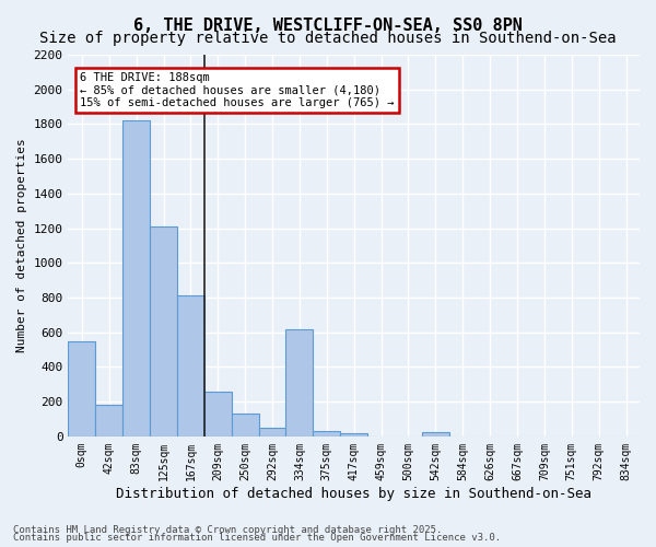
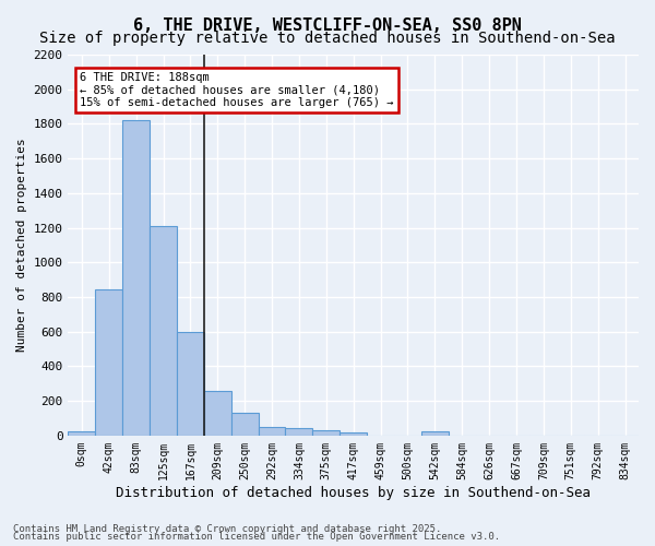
0sqm: 550 -> 20
42sqm: 180 -> 840
167sqm: 810 -> 600
334sqm: 620 -> 40
